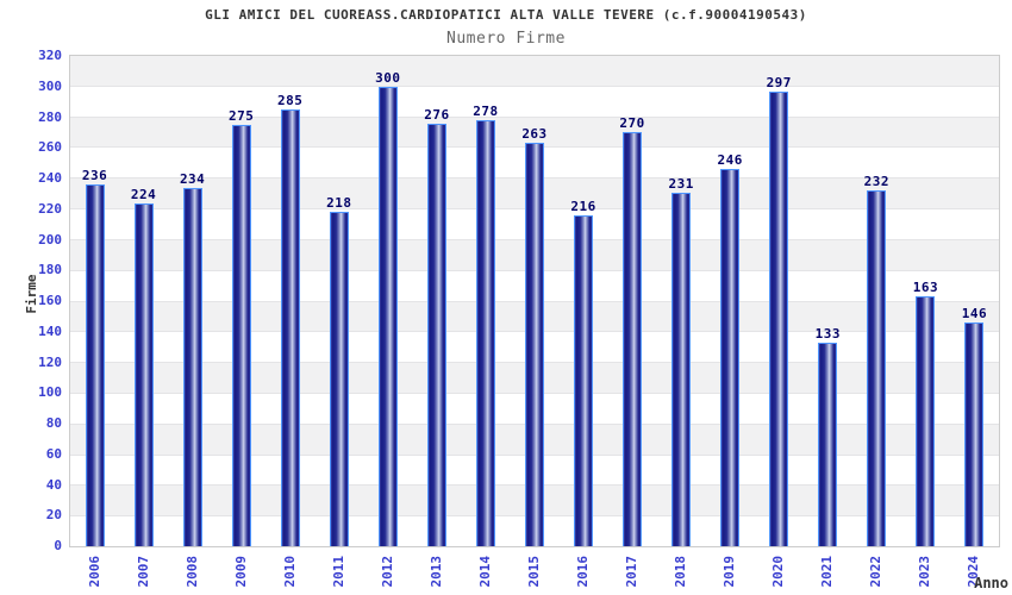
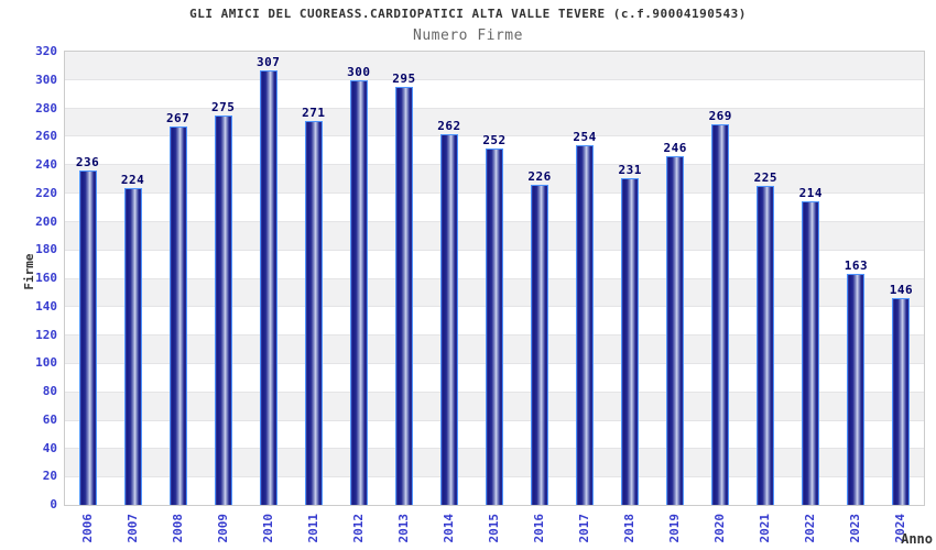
2008: 234 -> 267
2010: 285 -> 307
2011: 218 -> 271
2013: 276 -> 295
2014: 278 -> 262
2015: 263 -> 252
2016: 216 -> 226
2017: 270 -> 254
2020: 297 -> 269
2021: 133 -> 225
2022: 232 -> 214
